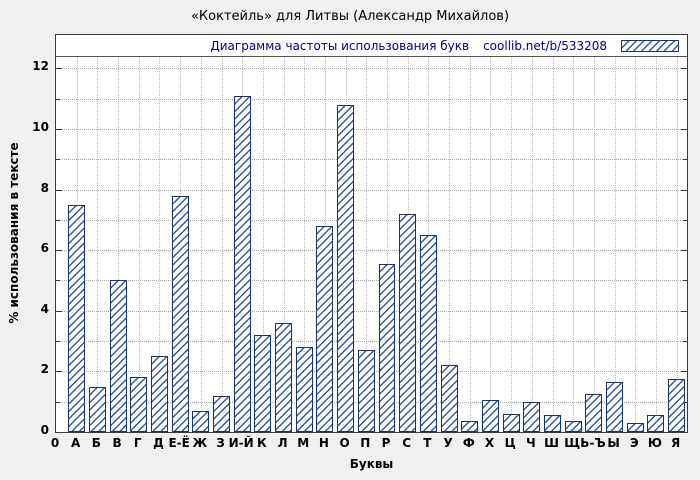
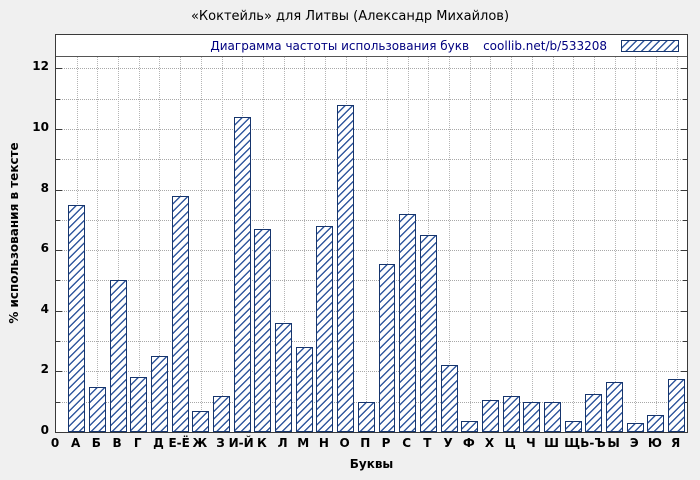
И-Й: 11.1 -> 10.4
К: 3.2 -> 6.7
П: 2.7 -> 1.0
Ц: 0.6 -> 1.2
Ш: 0.6 -> 1.0
